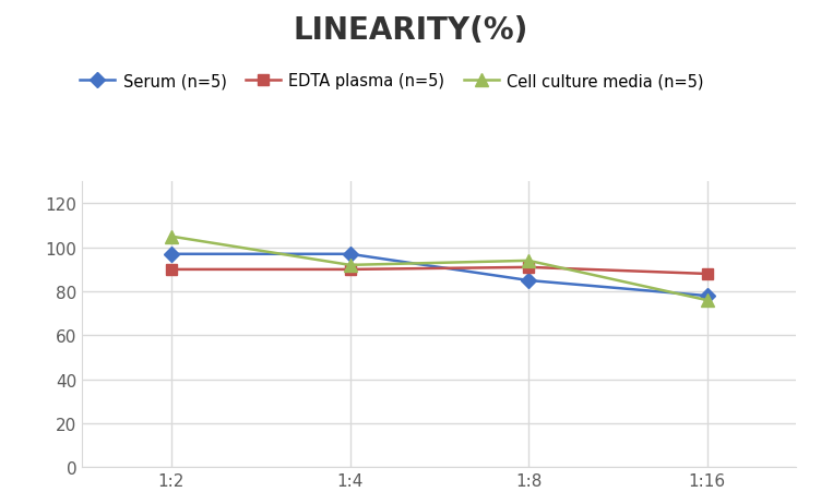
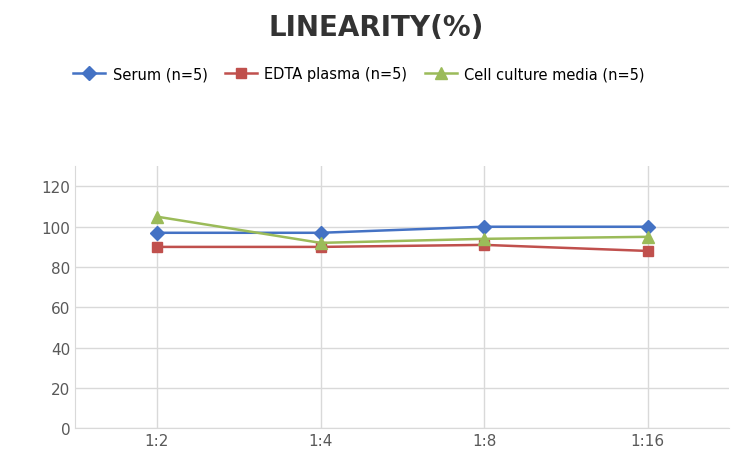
Serum (n=5)/1:8: 85 -> 100
Serum (n=5)/1:16: 78 -> 100
Cell culture media (n=5)/1:16: 76 -> 95
